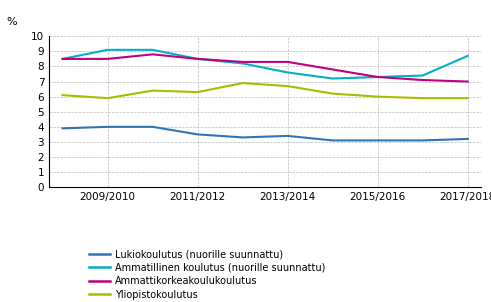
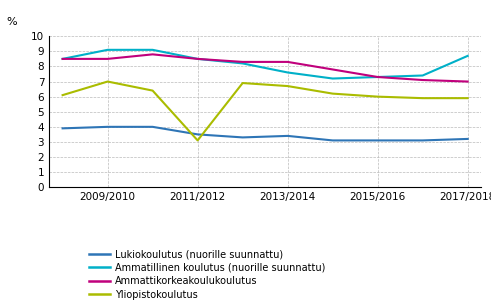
Yliopistokoulutus/2009/2010: 5.9 -> 7.0
Yliopistokoulutus/2011/2012: 6.3 -> 3.1
